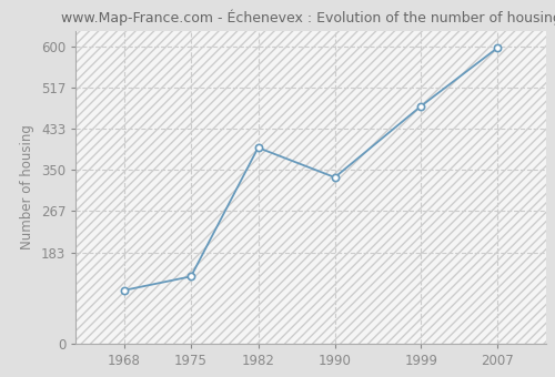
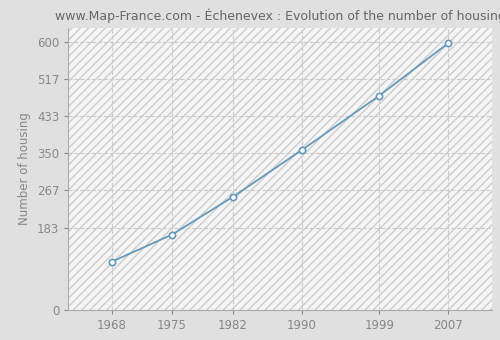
1975: 135 -> 168
1982: 395 -> 252
1990: 335 -> 357
